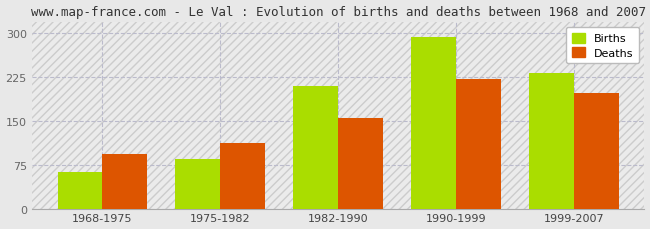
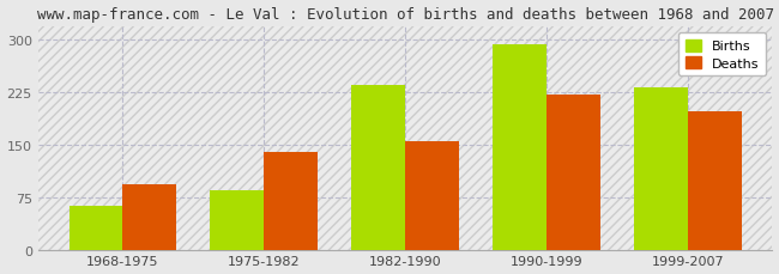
Deaths/1975-1982: 113 -> 140
Births/1982-1990: 210 -> 236
